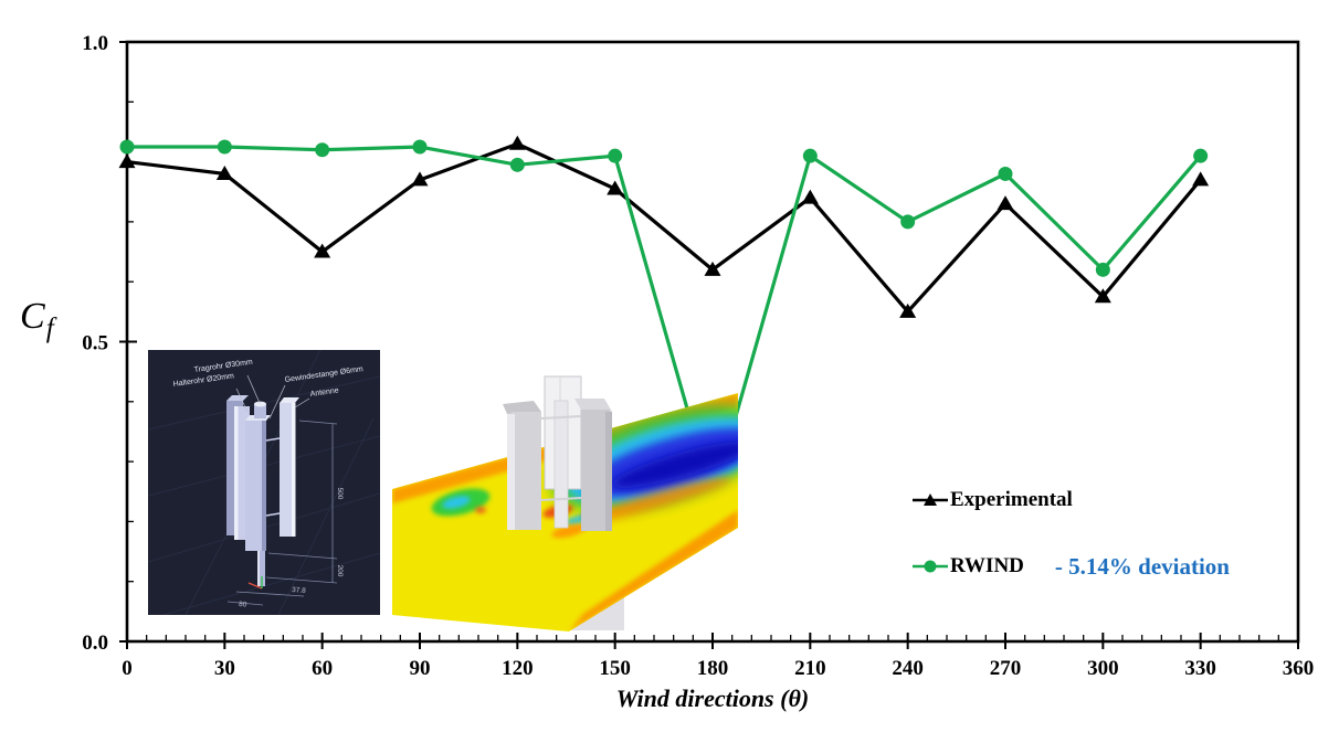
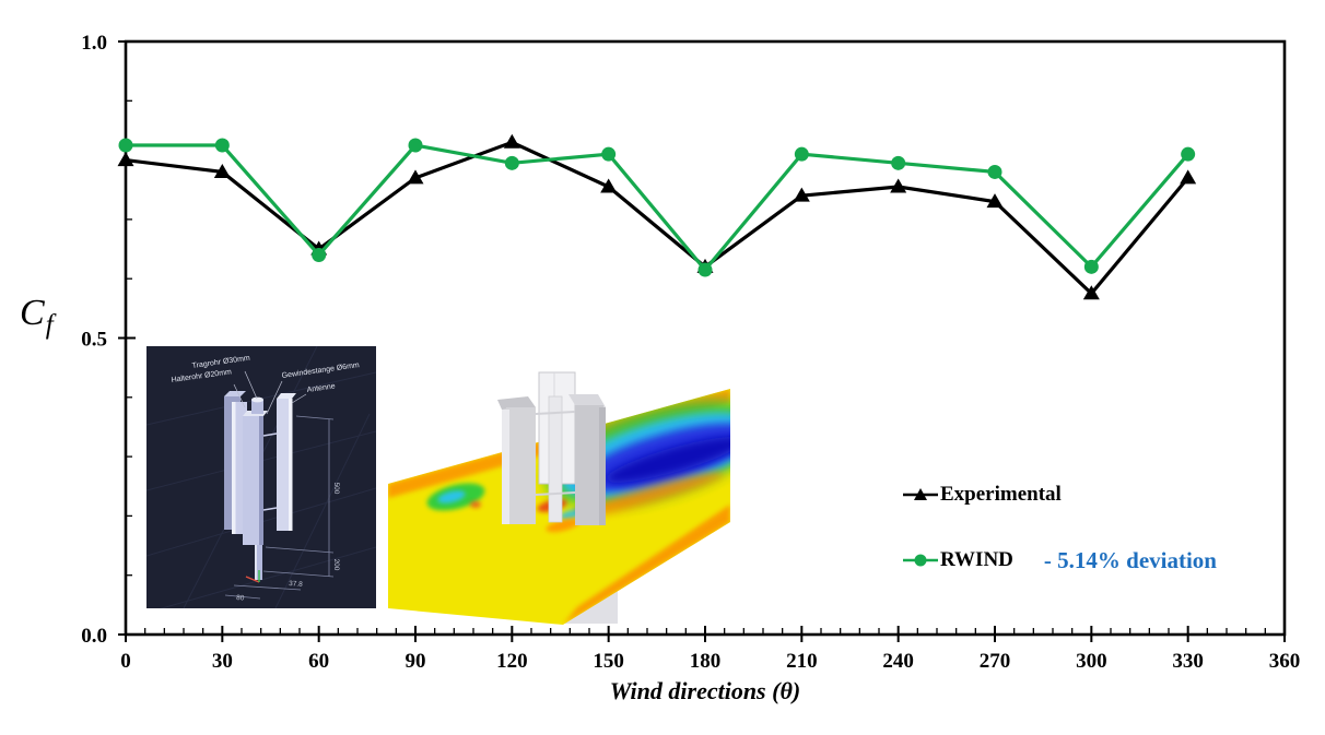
RWIND/60: 0.82 -> 0.64
RWIND/180: 0.24 -> 0.61
Experimental/240: 0.55 -> 0.76
RWIND/240: 0.70 -> 0.80
